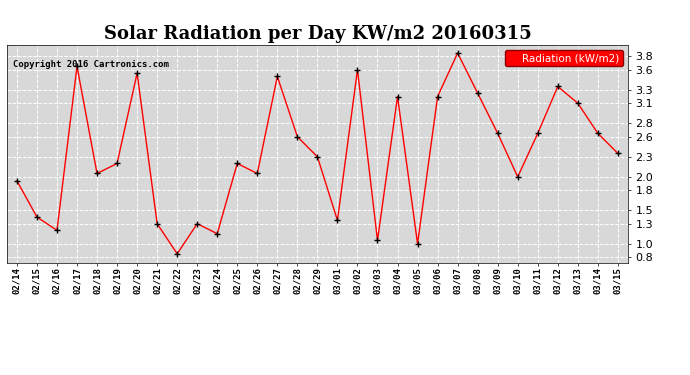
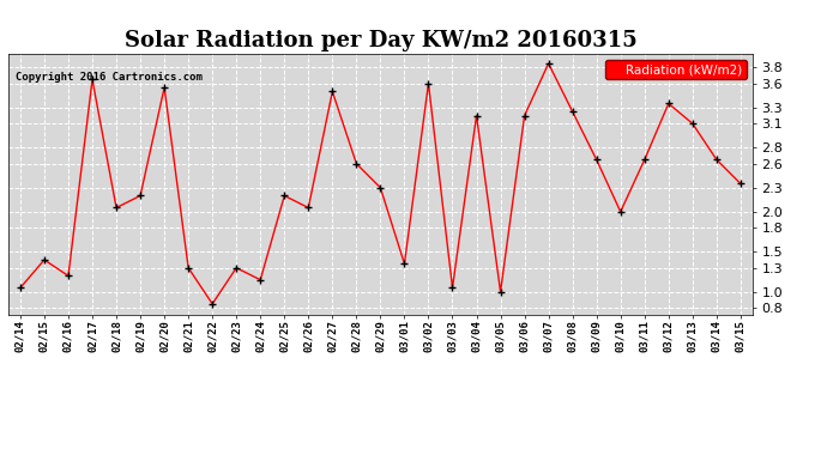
02/14: 1.94 -> 1.05
